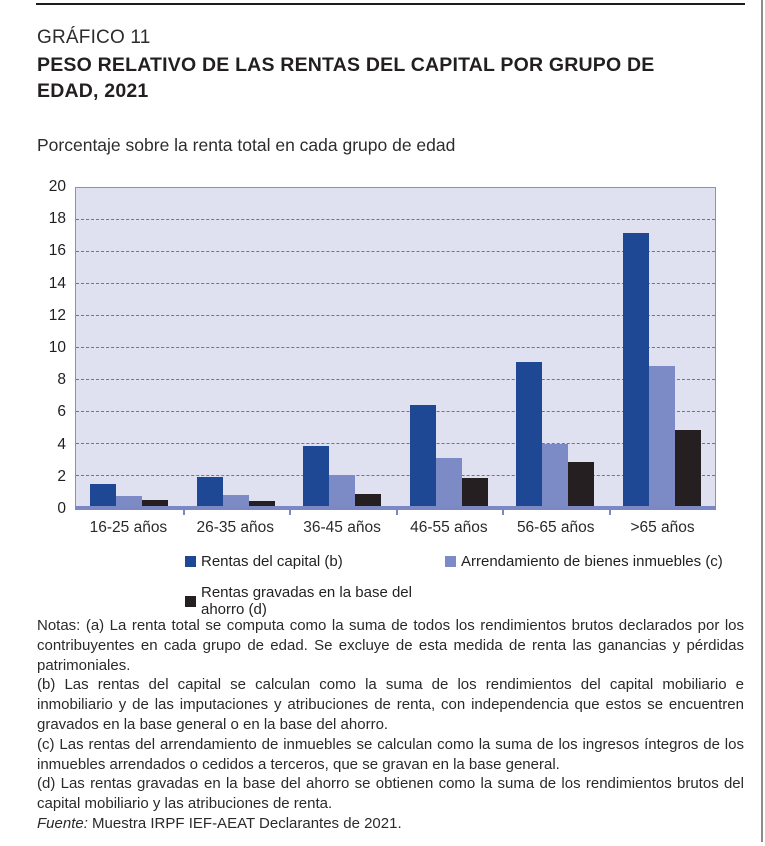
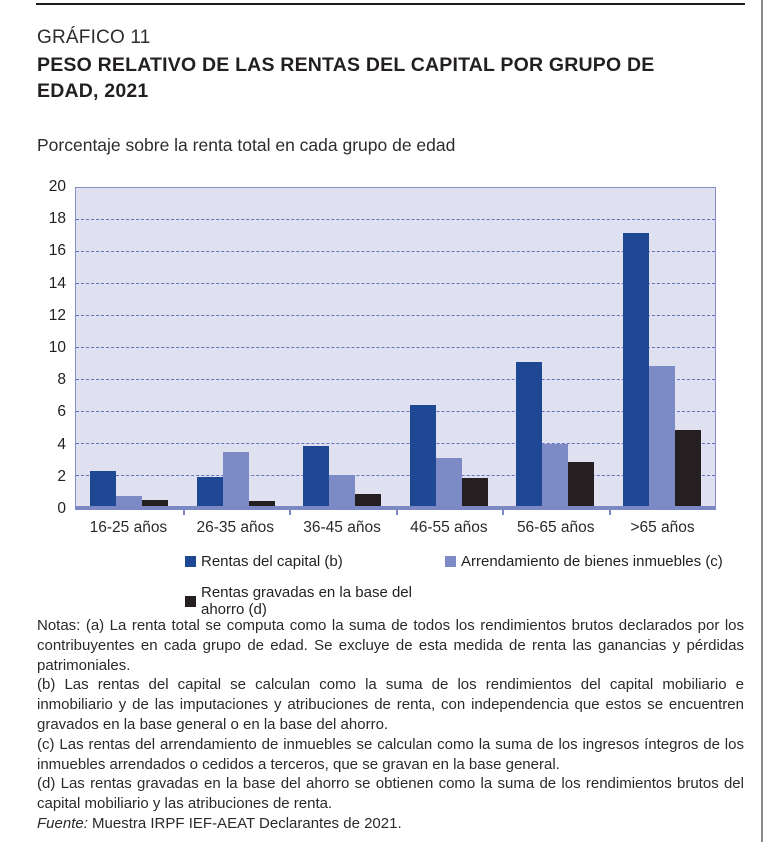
Rentas del capital (b)/16-25 años: 1.5 -> 2.3
Arrendamiento de bienes inmuebles (c)/26-35 años: 0.8 -> 3.5
